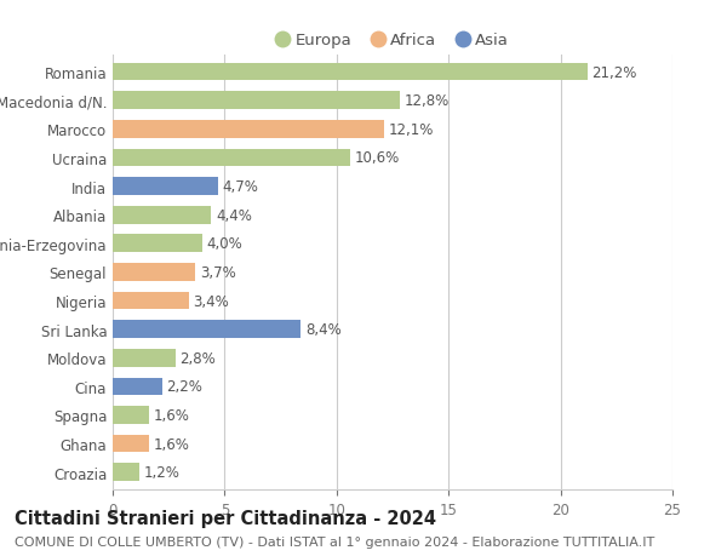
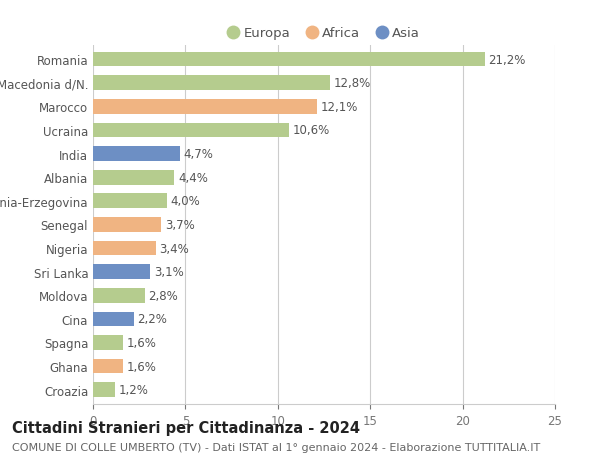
Sri Lanka: 8,4% -> 3,1%
